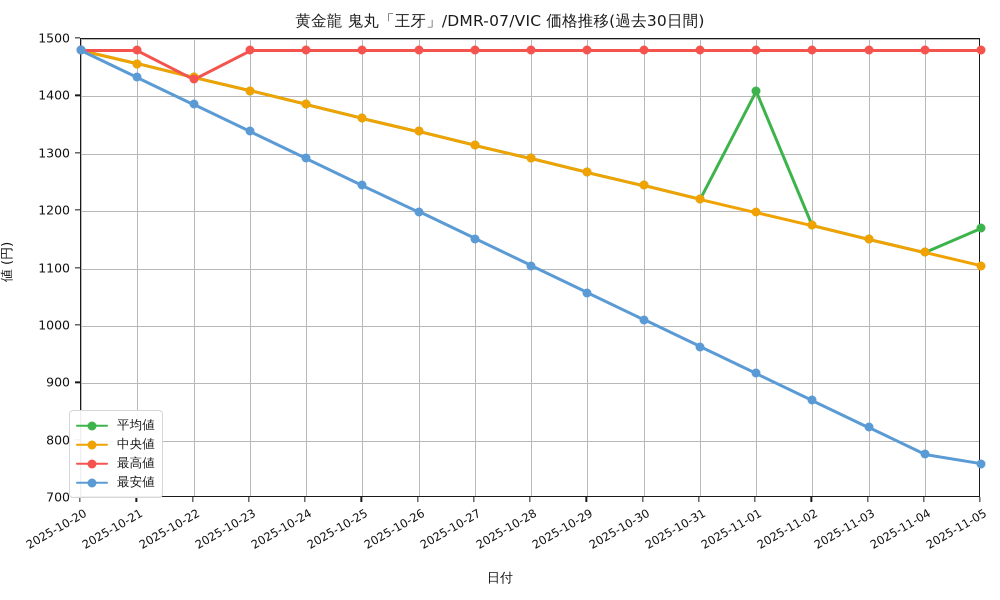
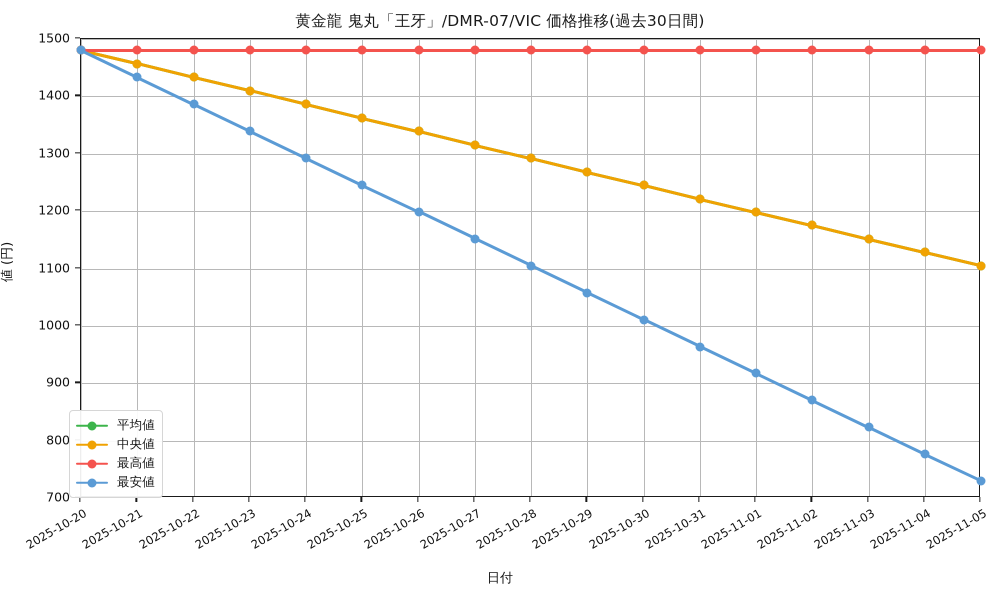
最高値/2025-10-22: 1430 -> 1480
平均値/2025-11-01: 1410 -> 1200
平均値/2025-11-05: 1170 -> 1100
最安値/2025-11-05: 760 -> 730
